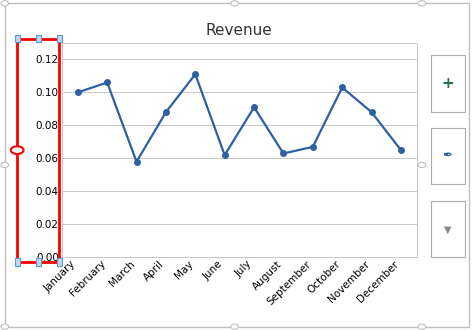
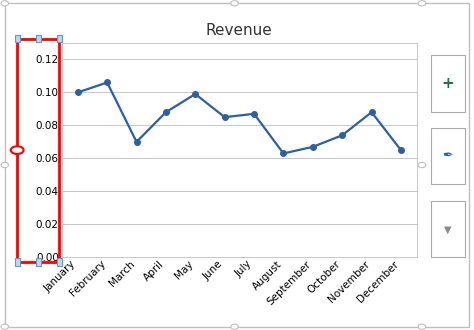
March: 0.058 -> 0.070
May: 0.111 -> 0.099
June: 0.062 -> 0.085
July: 0.091 -> 0.087
October: 0.103 -> 0.074
